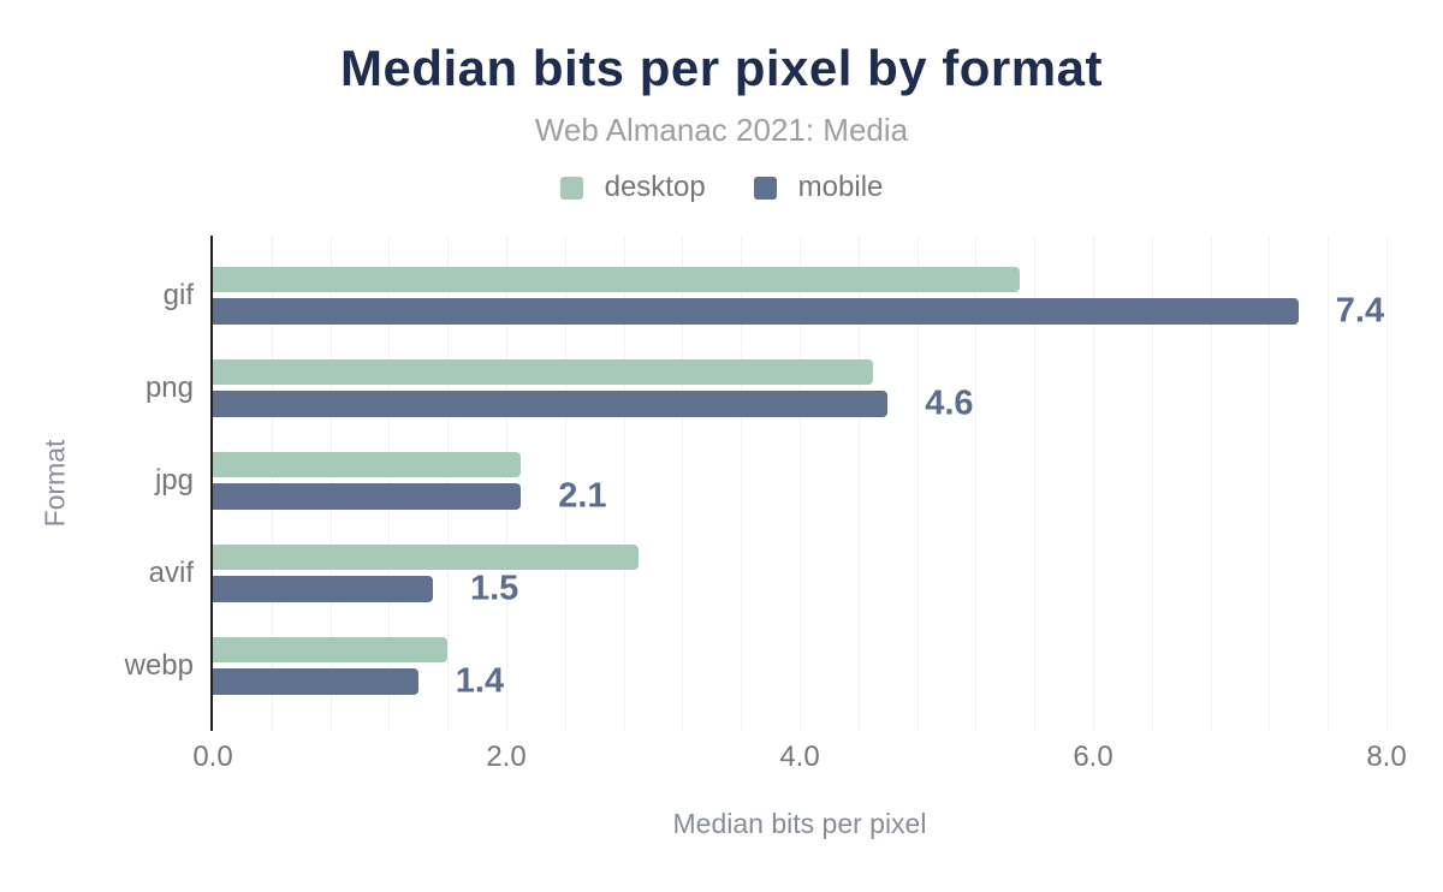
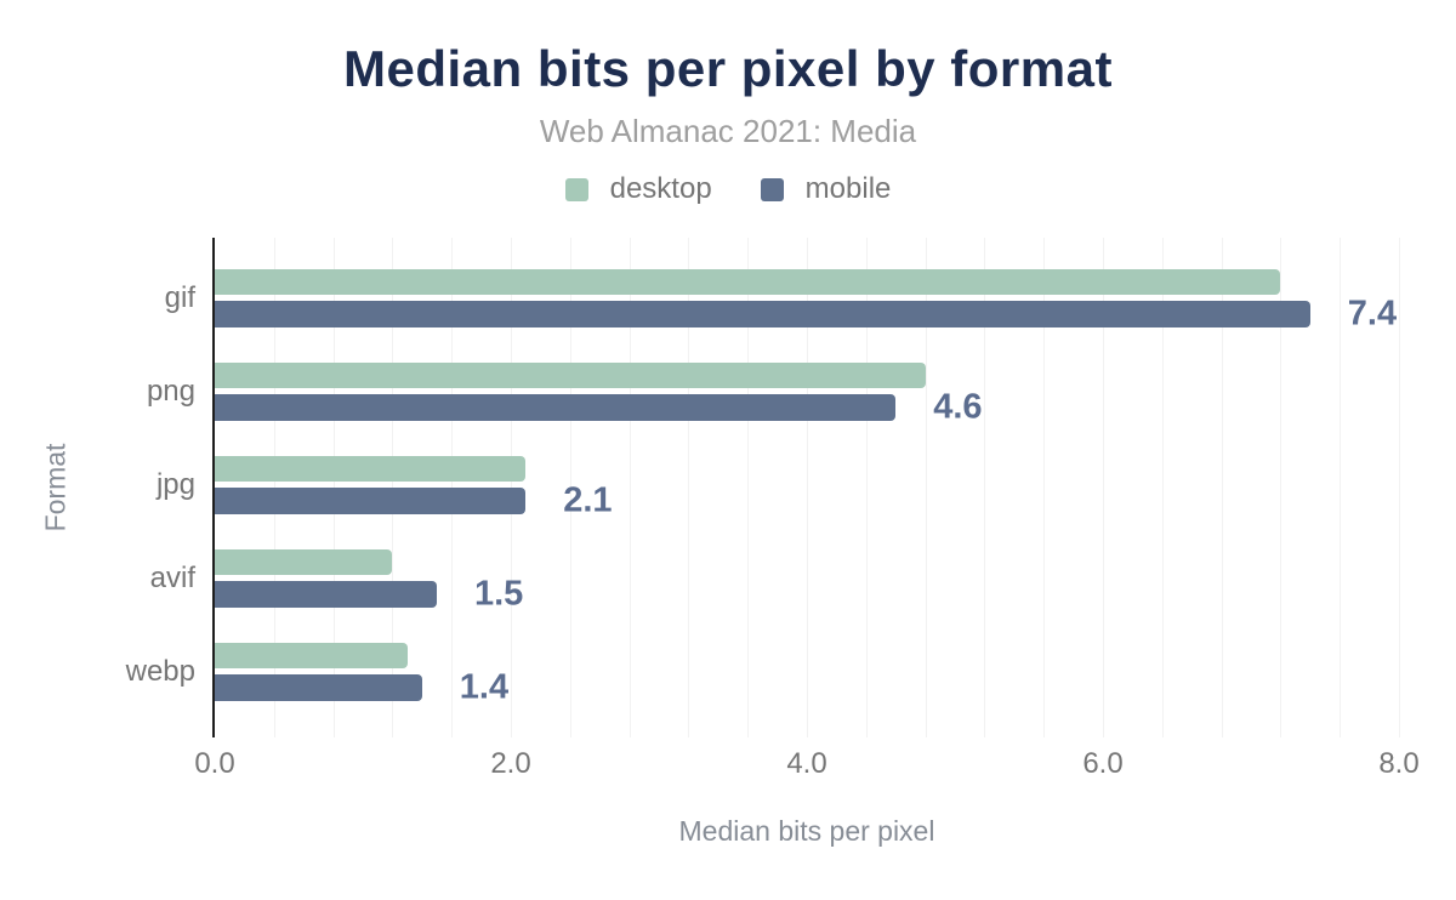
desktop/gif: 5.5 -> 7.2
desktop/png: 4.5 -> 4.8
desktop/avif: 2.9 -> 1.2
desktop/webp: 1.6 -> 1.3
